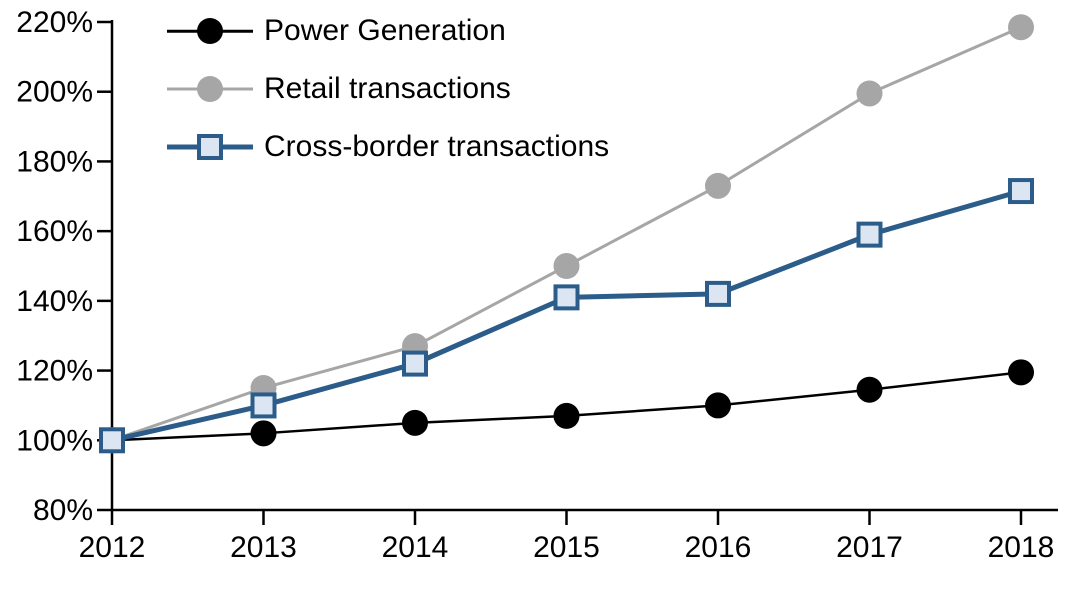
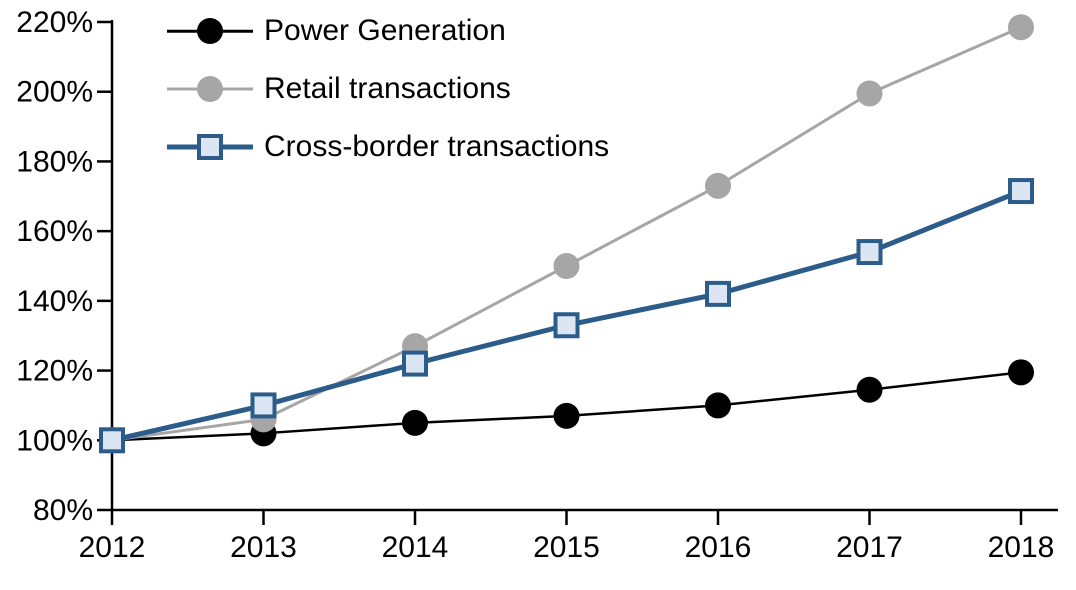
Retail transactions/2013: 115% -> 106%
Cross-border transactions/2015: 141% -> 133%
Cross-border transactions/2017: 159% -> 154%
